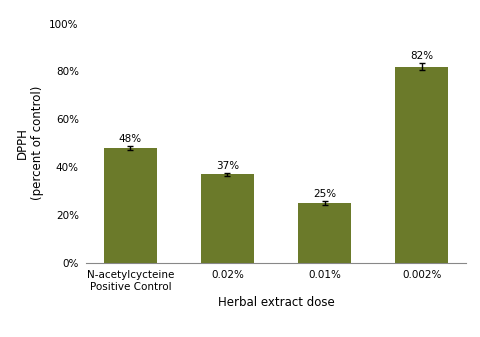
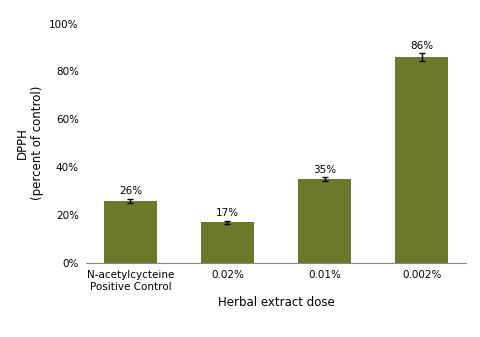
N-acetylcycteine Positive Control: 48% -> 26%
0.02%: 37% -> 17%
0.01%: 25% -> 35%
0.002%: 82% -> 86%
